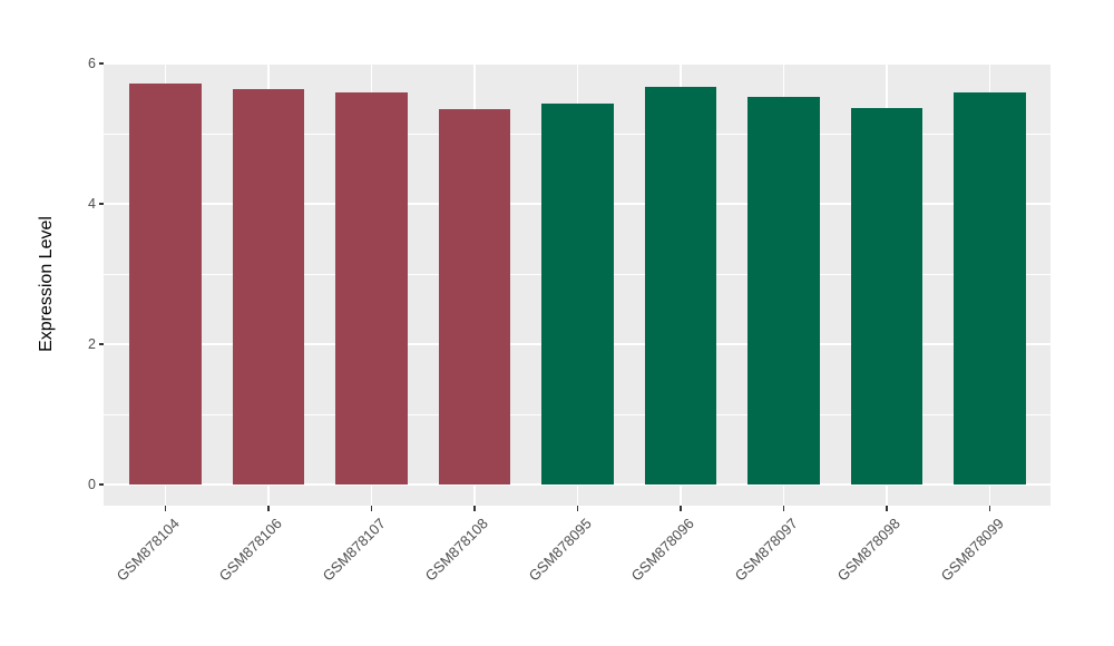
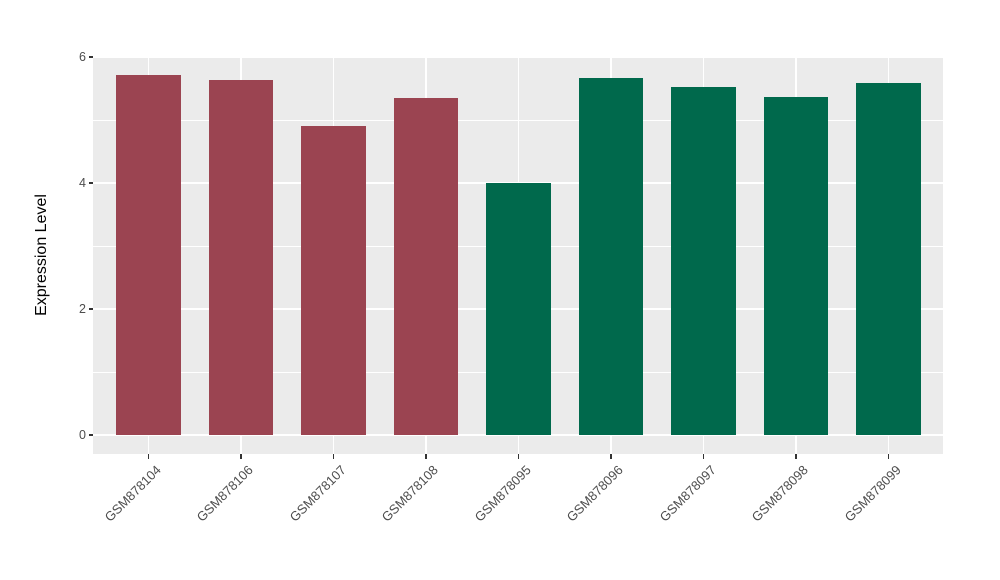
GSM878107: 5.6 -> 4.9
GSM878095: 5.4 -> 4.0
